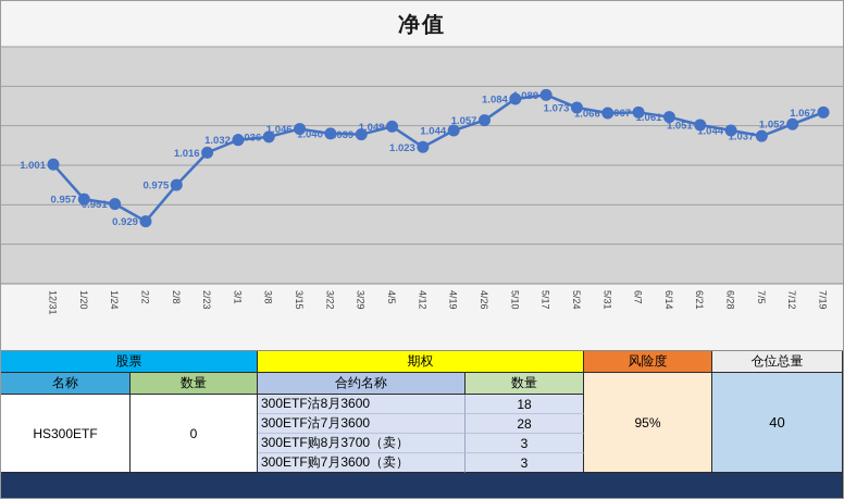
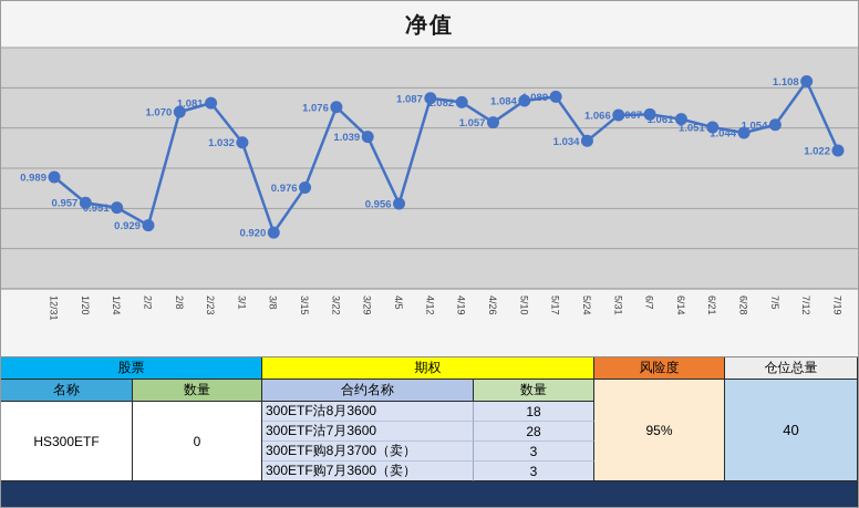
12/31: 1.001 -> 0.989
2/8: 0.975 -> 1.070
2/23: 1.016 -> 1.081
3/8: 1.036 -> 0.920
3/15: 1.046 -> 0.976
3/22: 1.040 -> 1.076
4/5: 1.049 -> 0.956
4/12: 1.023 -> 1.087
4/19: 1.044 -> 1.082
5/24: 1.073 -> 1.034
7/5: 1.037 -> 1.054
7/12: 1.052 -> 1.108
7/19: 1.067 -> 1.022
